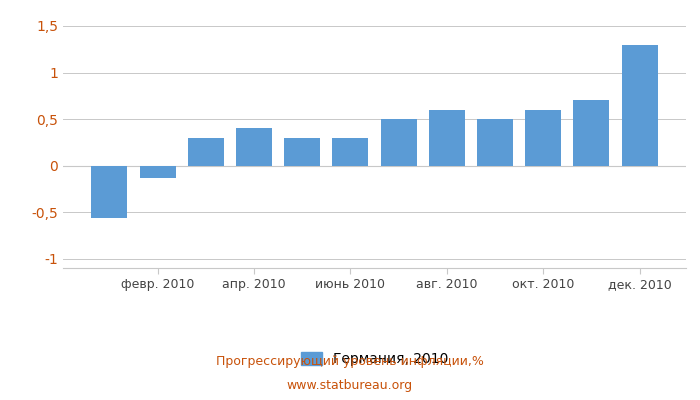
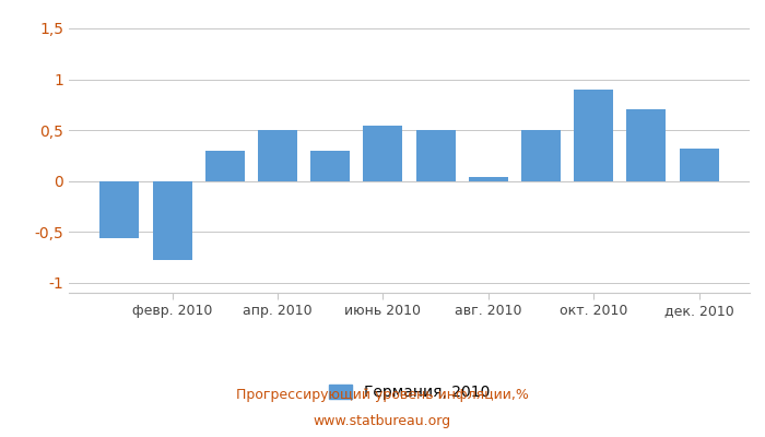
февр. 2010: -0,13 -> -0,78
апр. 2010: 0,40 -> 0,50
июнь 2010: 0,30 -> 0,54
авг. 2010: 0,60 -> 0,04
окт. 2010: 0,60 -> 0,90
дек. 2010: 1,30 -> 0,32
